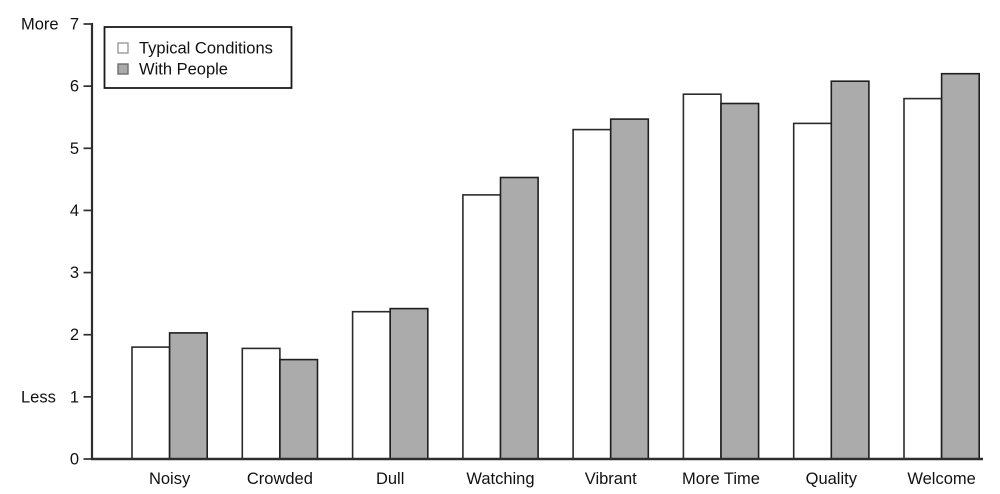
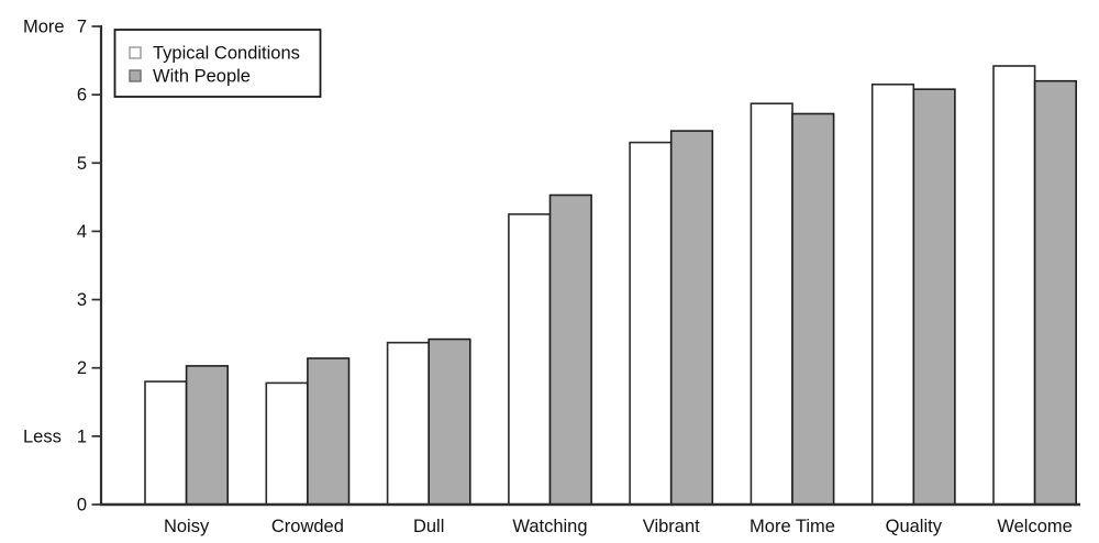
With People/Crowded: 1.6 -> 2.1
Typical Conditions/Quality: 5.4 -> 6.2
Typical Conditions/Welcome: 5.8 -> 6.4
